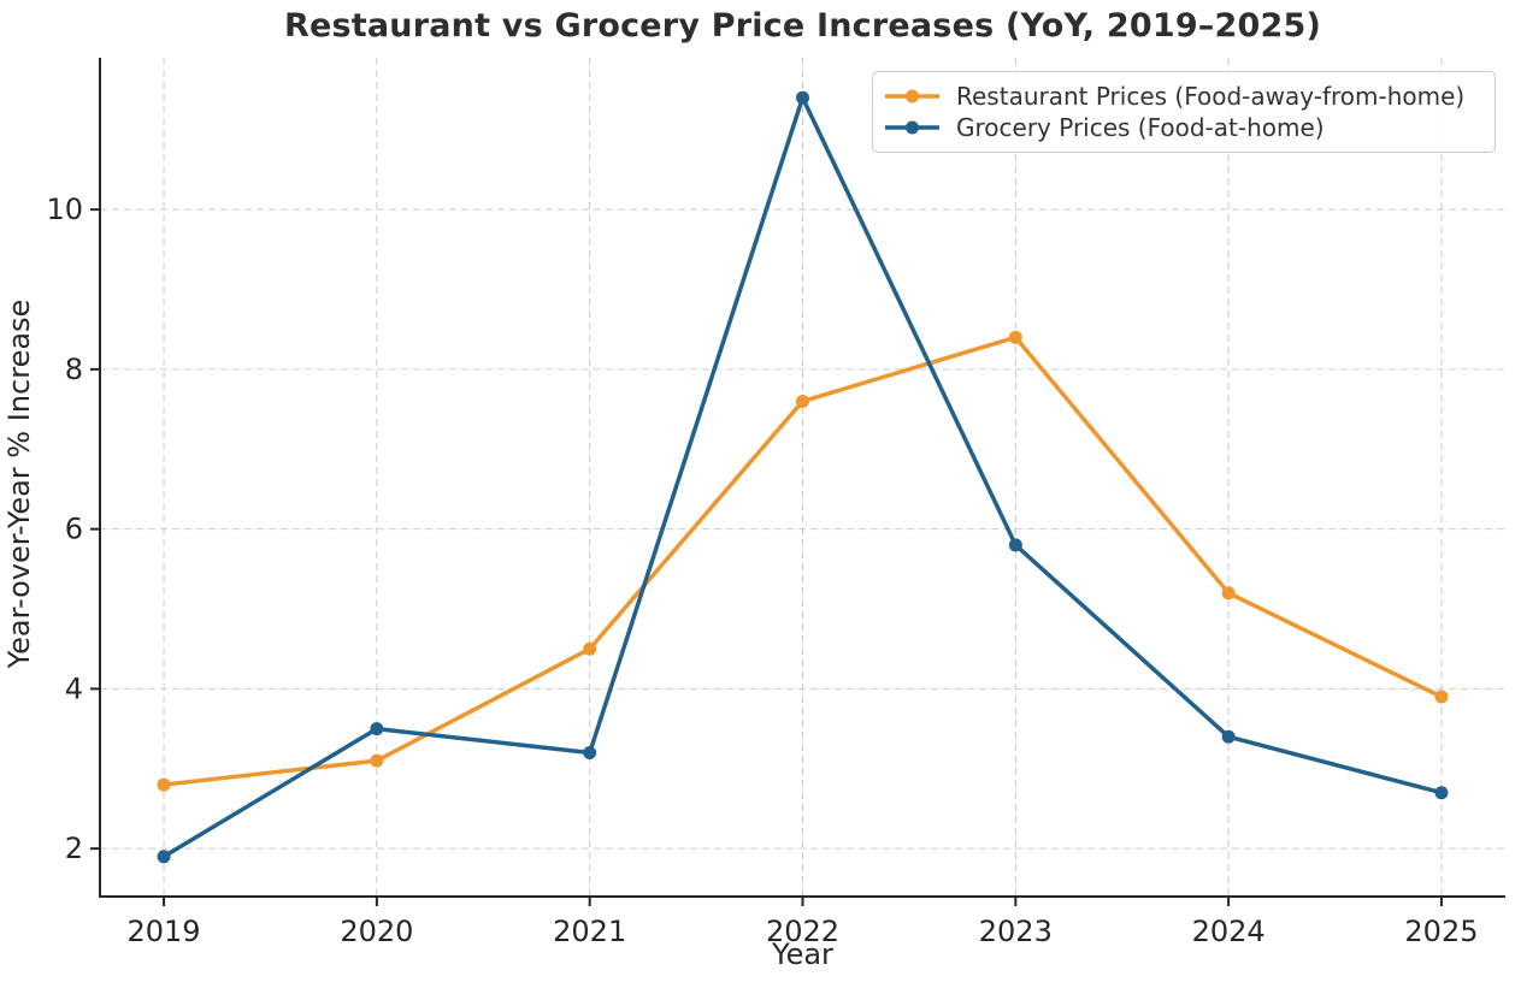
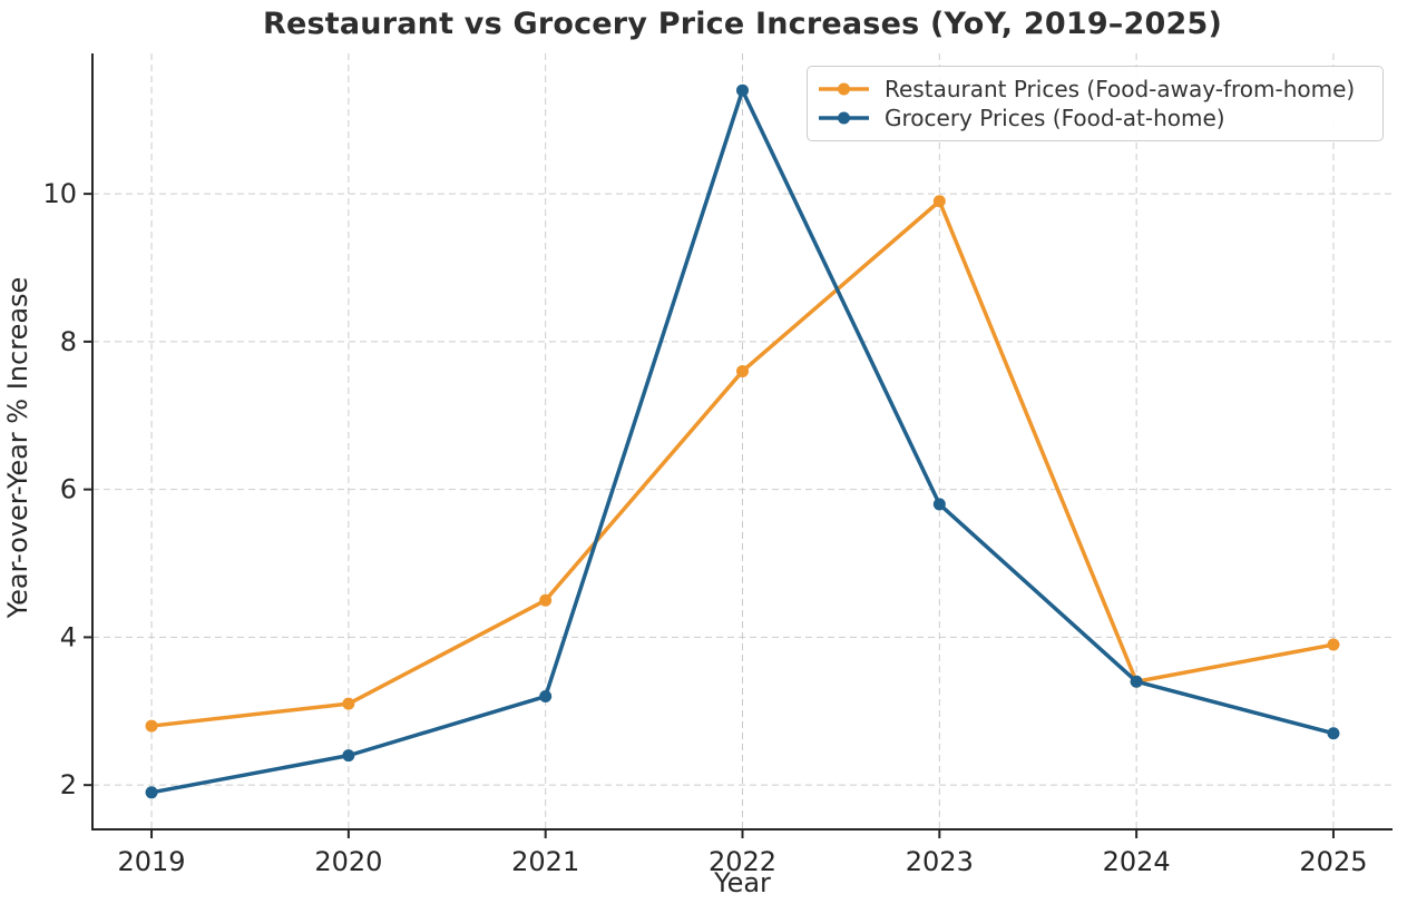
Grocery Prices (Food-at-home)/2020: 3.5 -> 2.4
Restaurant Prices (Food-away-from-home)/2023: 8.4 -> 9.9
Restaurant Prices (Food-away-from-home)/2024: 5.2 -> 3.4
